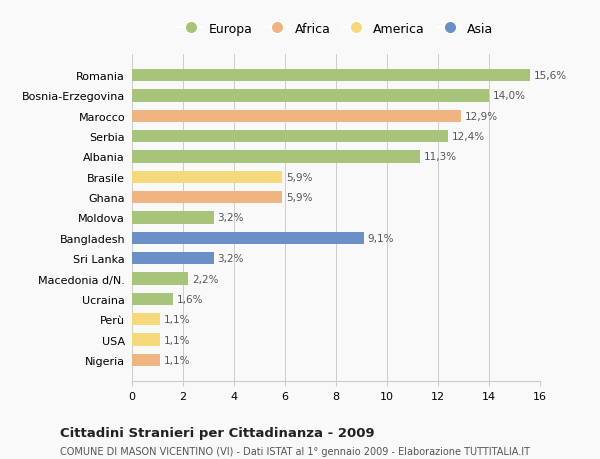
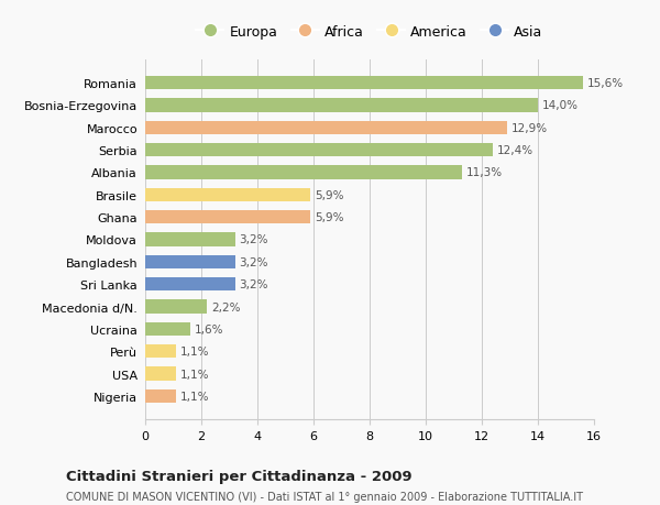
Bangladesh: 9,1% -> 3,2%
